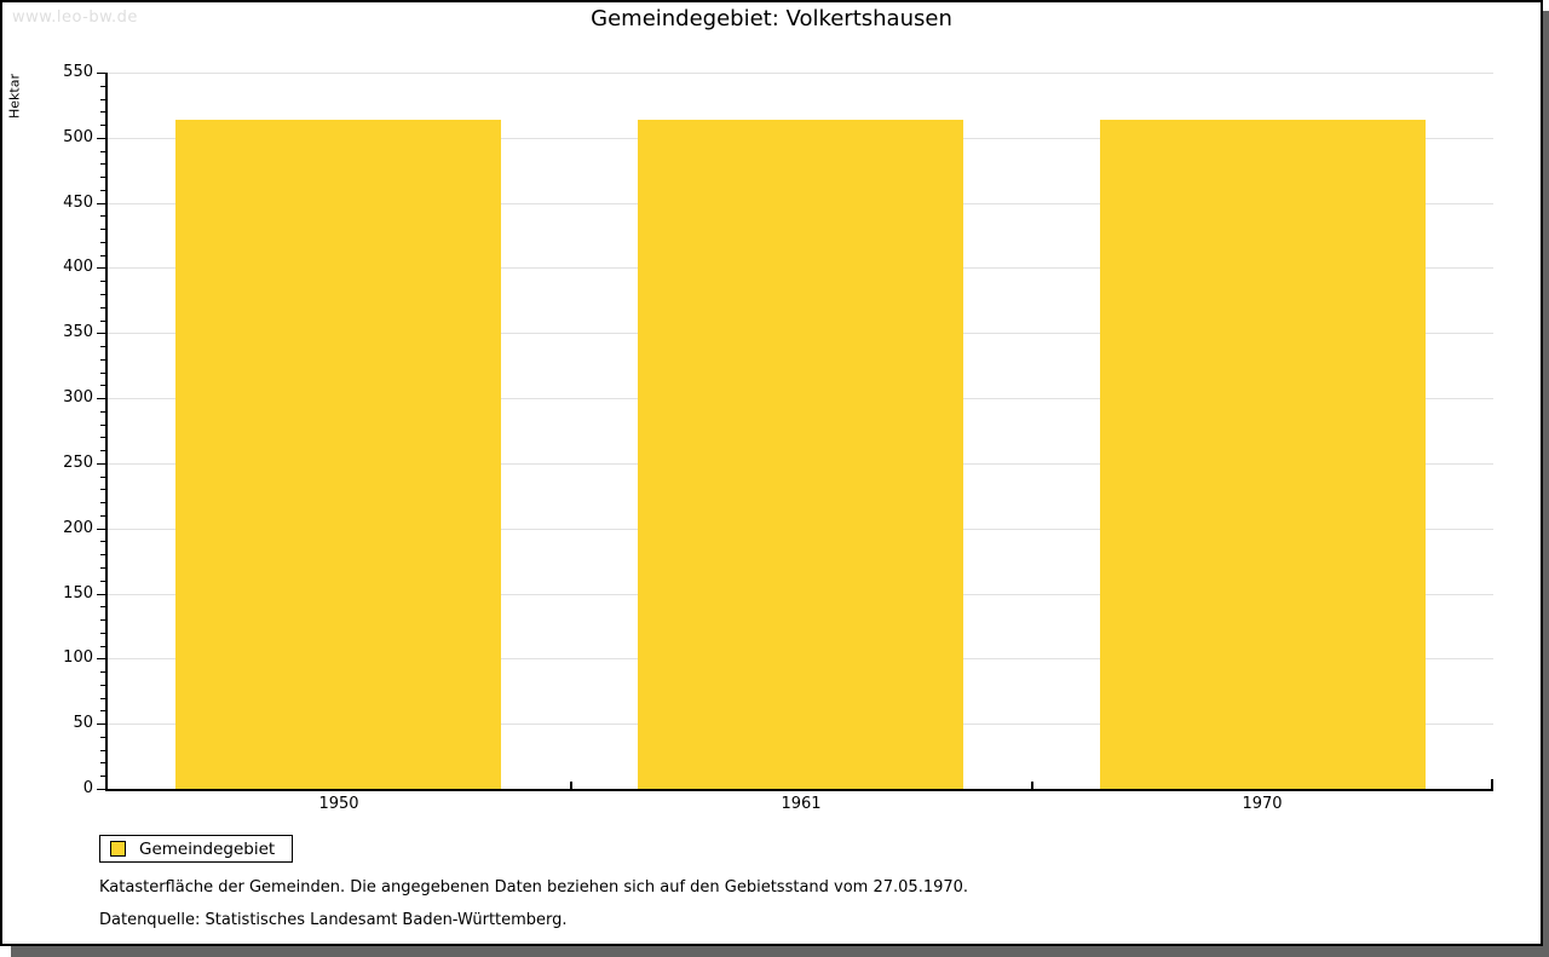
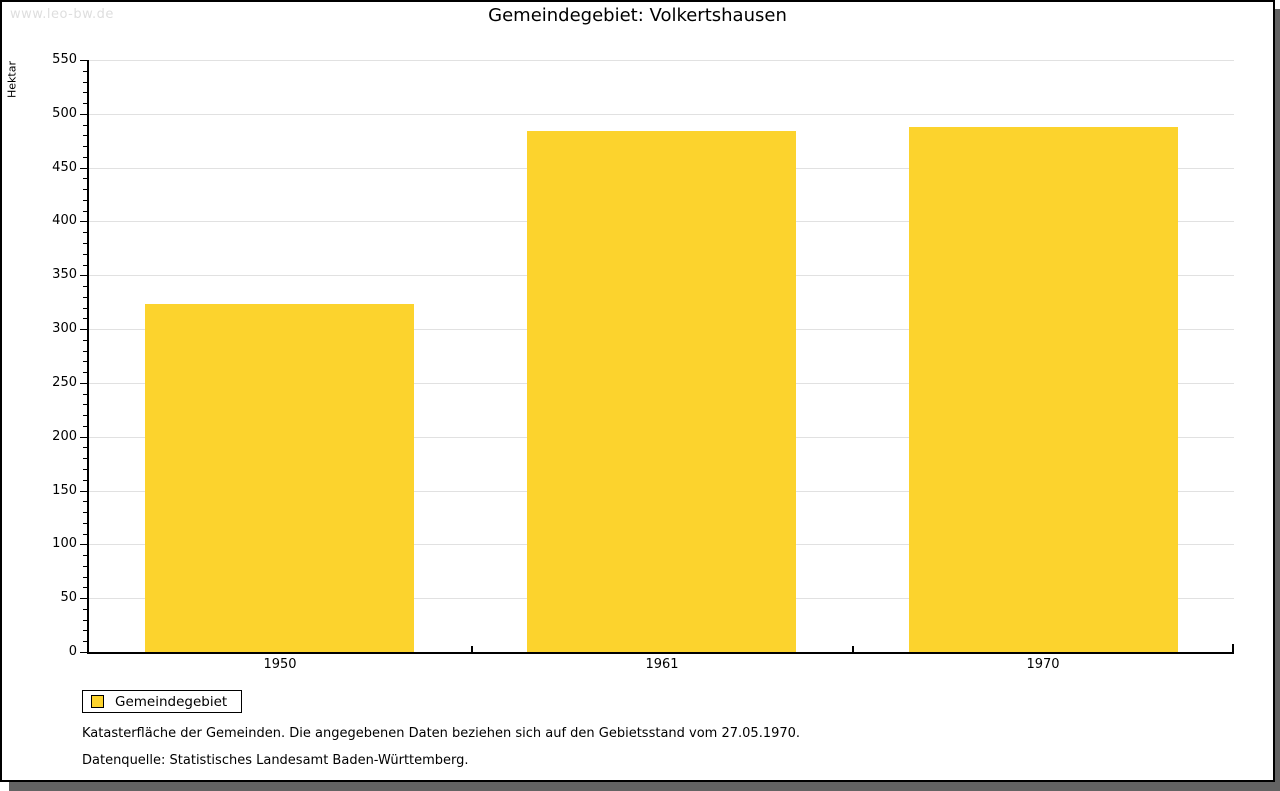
1950: 514 -> 323
1961: 514 -> 484
1970: 514 -> 488
